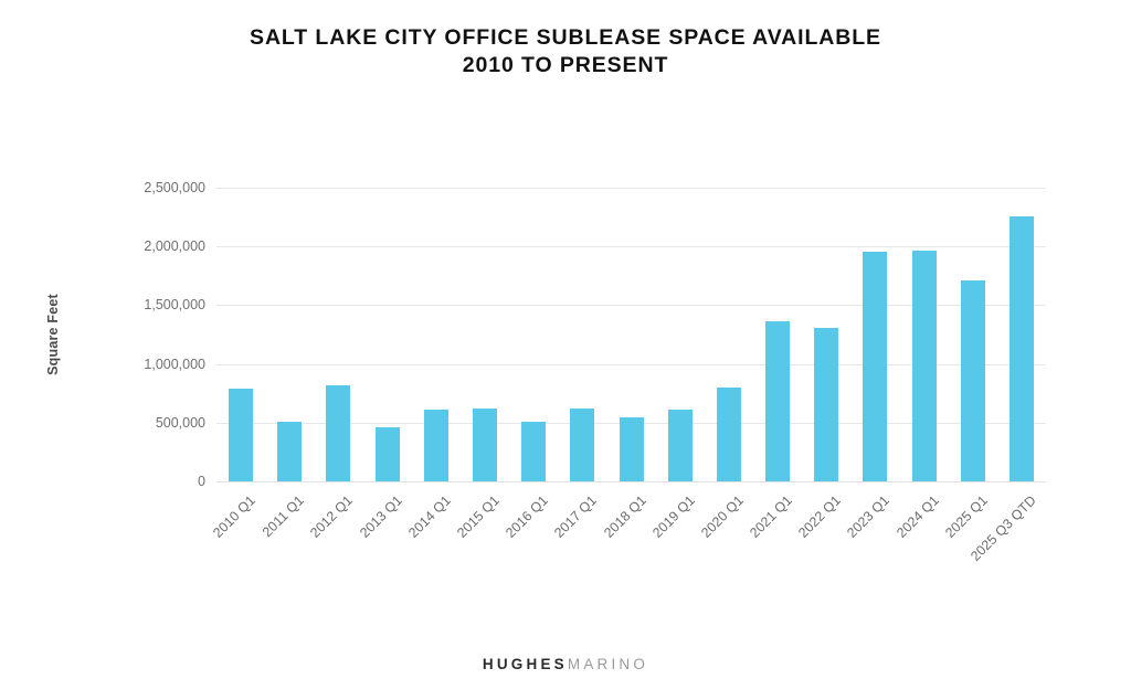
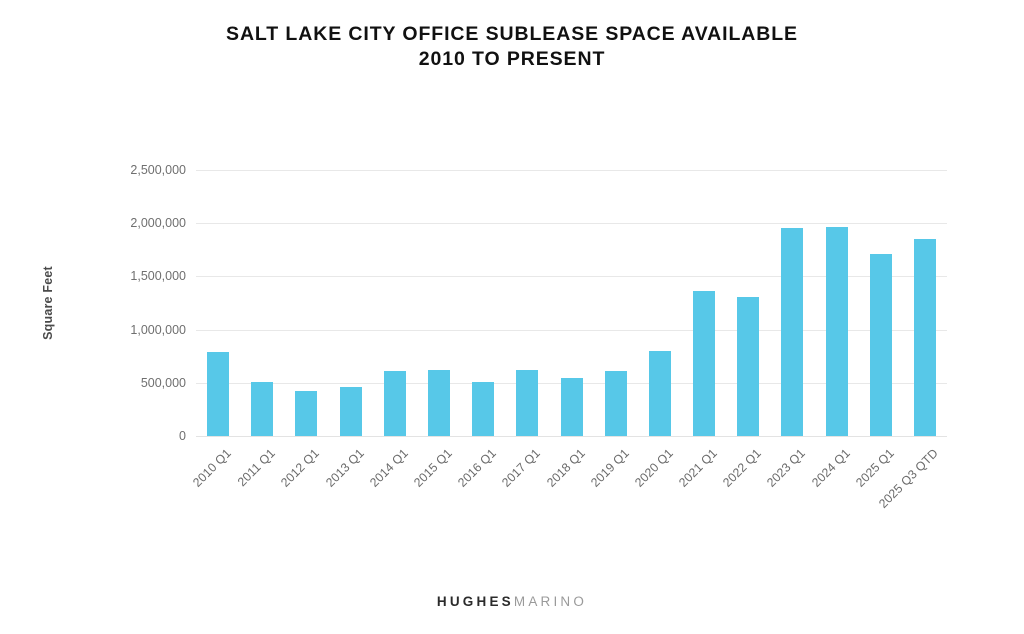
2012 Q1: 820000 -> 420000
2025 Q3 QTD: 2260000 -> 1860000
